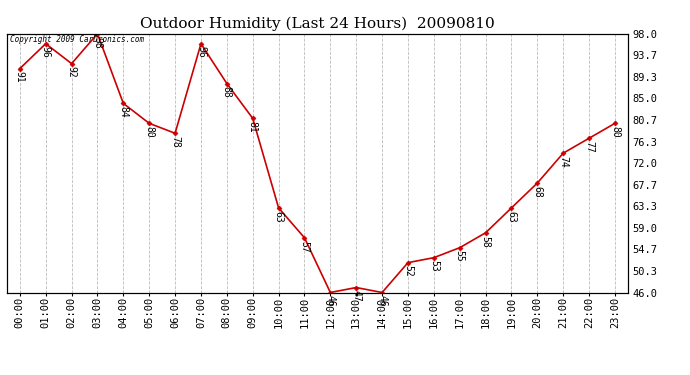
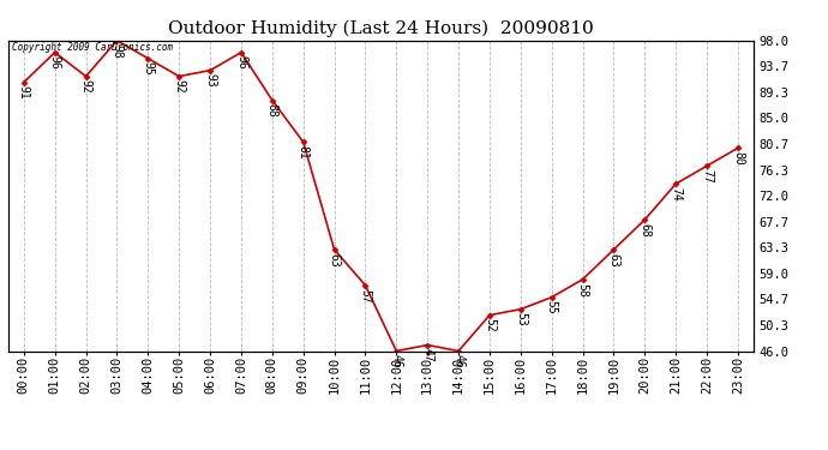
04:00: 84 -> 95
05:00: 80 -> 92
06:00: 78 -> 93
